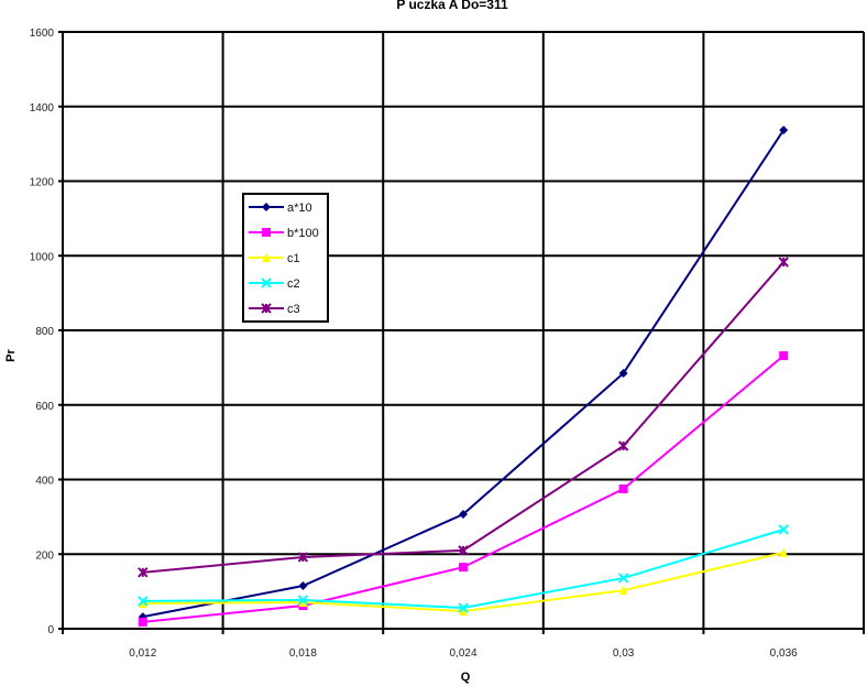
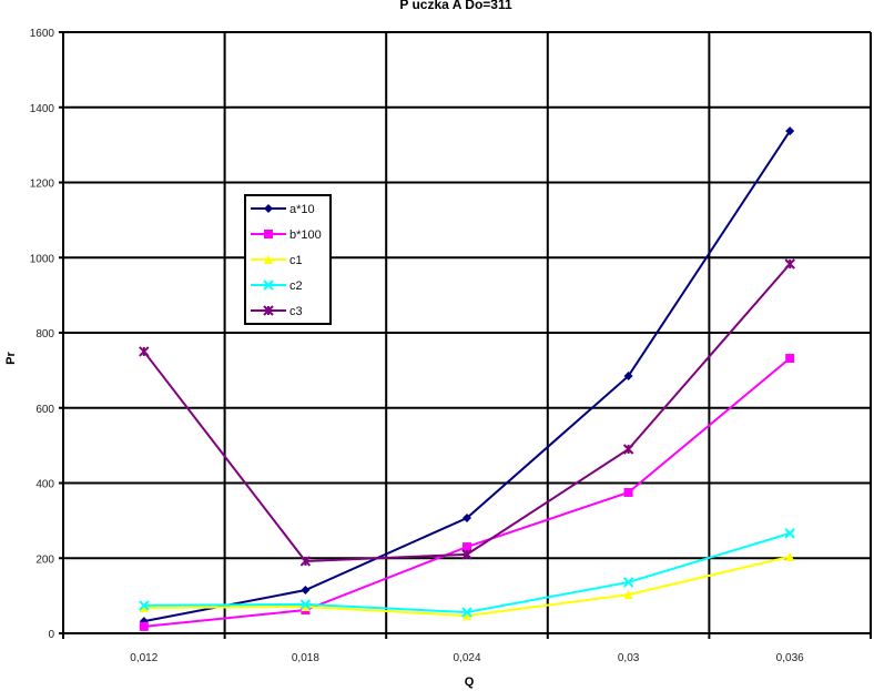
c3/0,012: 150 -> 750
b*100/0,024: 160 -> 230
